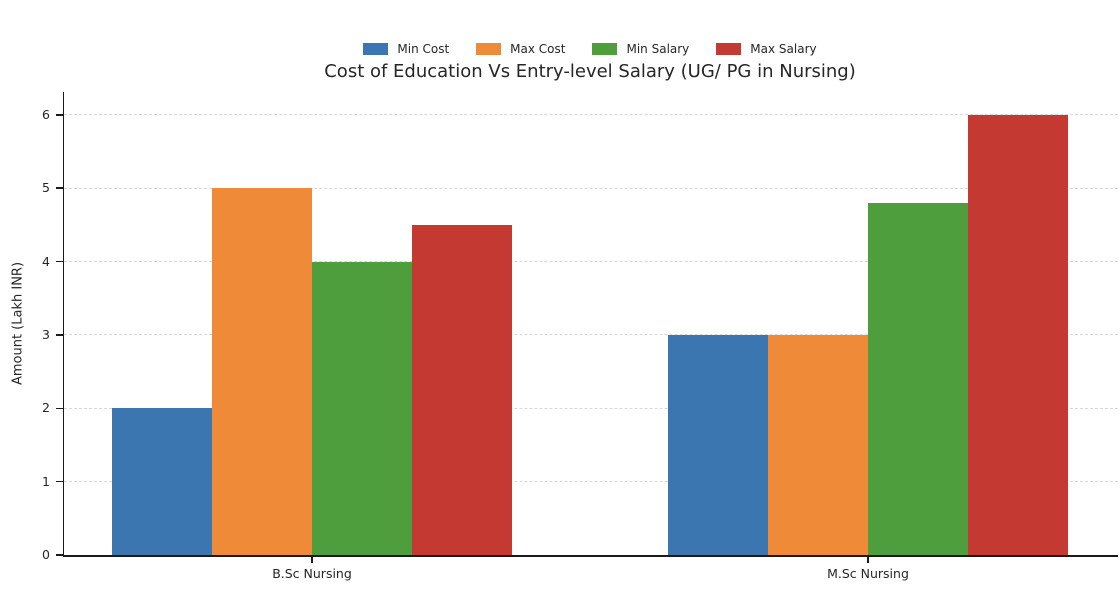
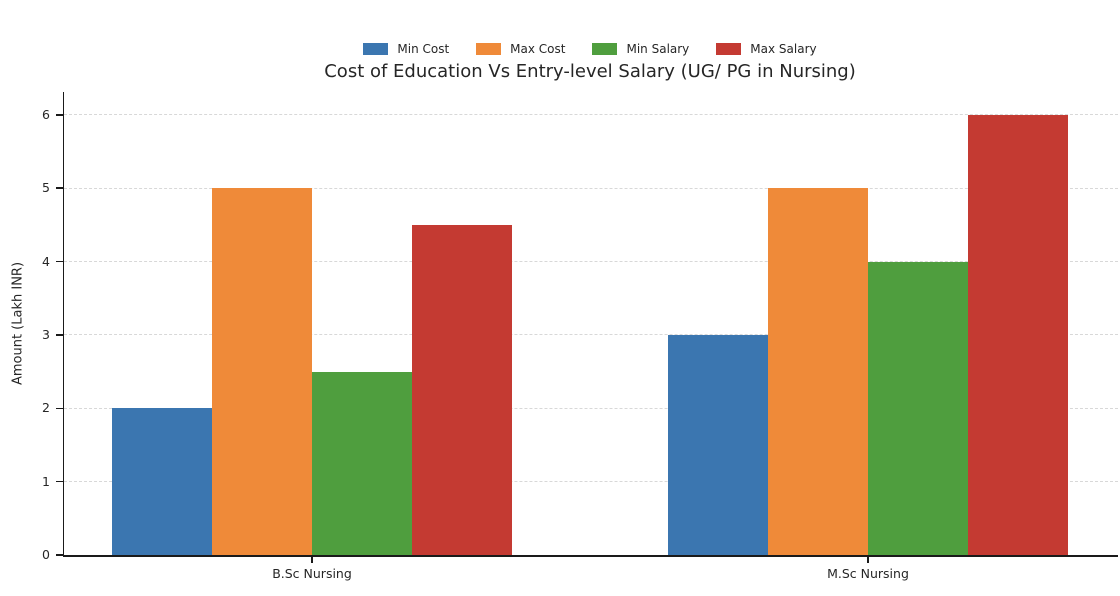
Min Salary/B.Sc Nursing: 4.0 -> 2.5
Max Cost/M.Sc Nursing: 3 -> 5
Min Salary/M.Sc Nursing: 4.8 -> 4.0
